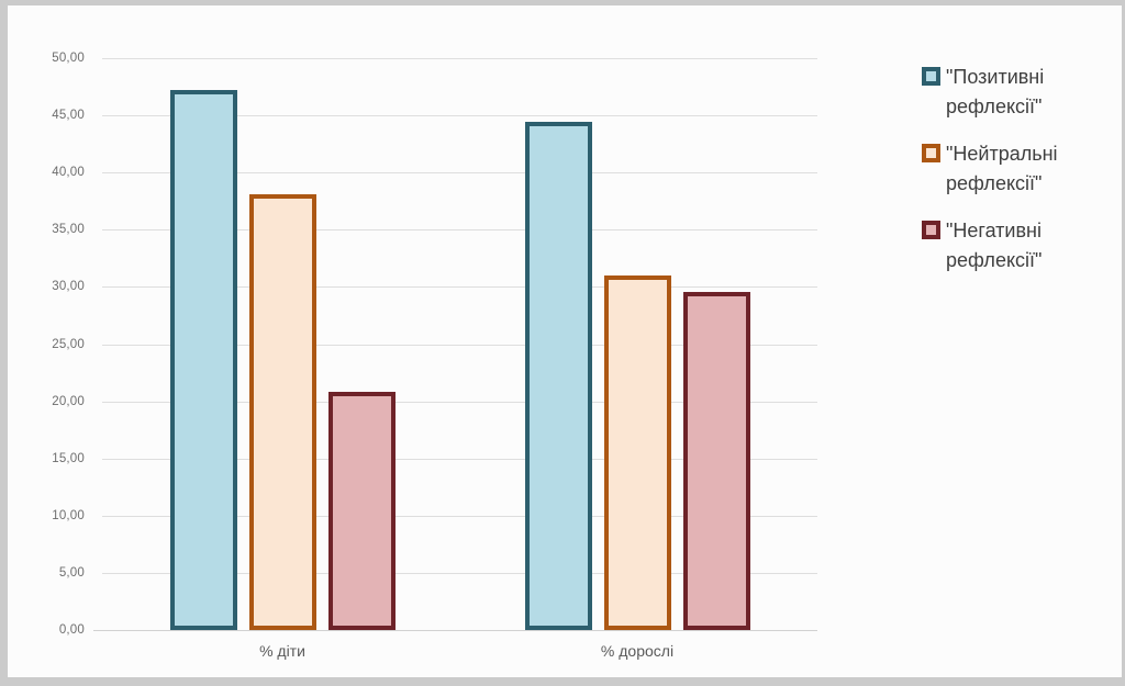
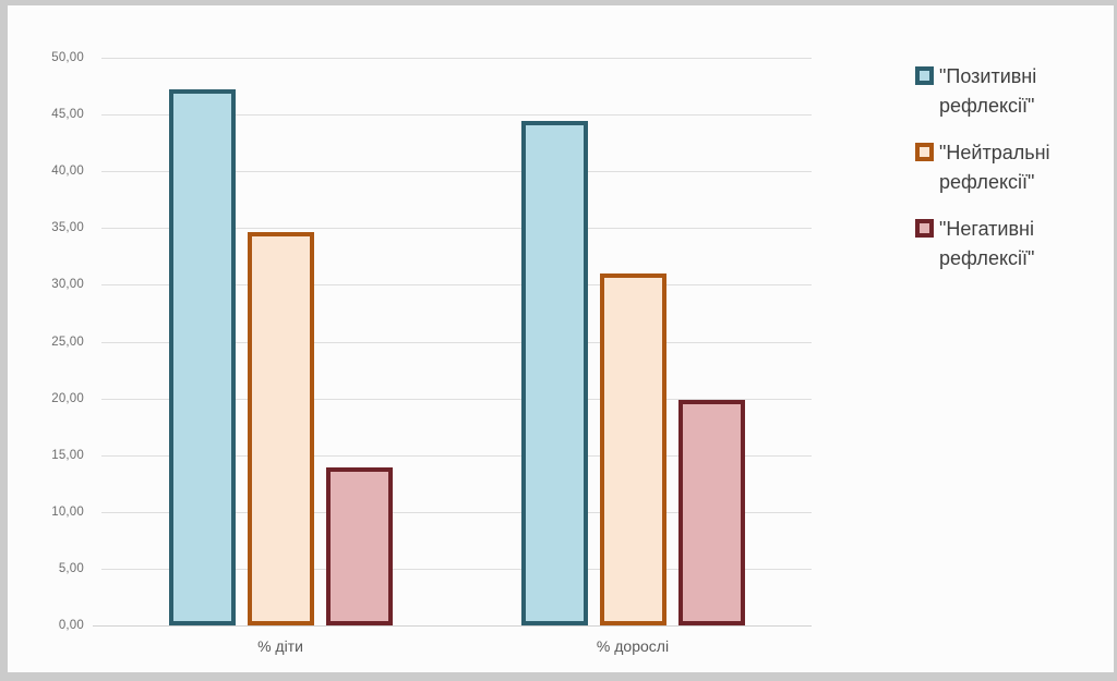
"Нейтральні рефлексії"/% діти: 38,1 -> 34,6
"Негативні рефлексії"/% діти: 20,8 -> 13,9
"Негативні рефлексії"/% дорослі: 29,6 -> 19,9
